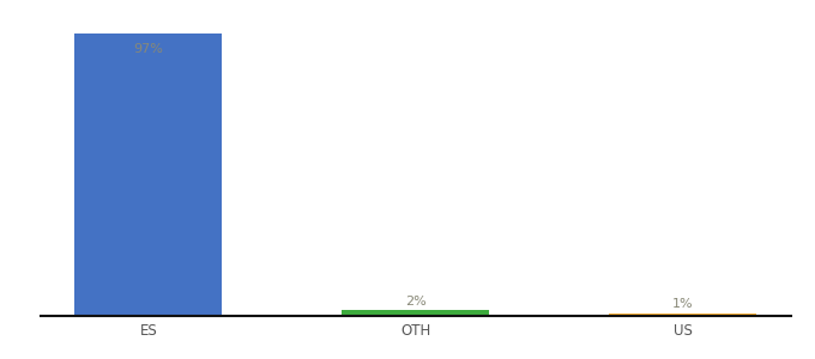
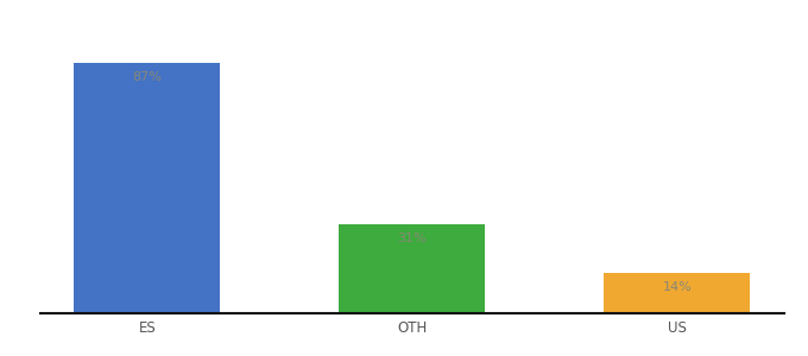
ES: 97% -> 87%
OTH: 2% -> 31%
US: 1% -> 14%
